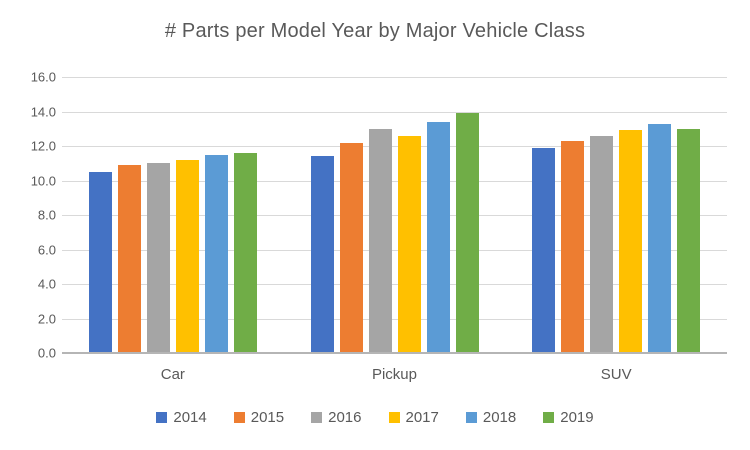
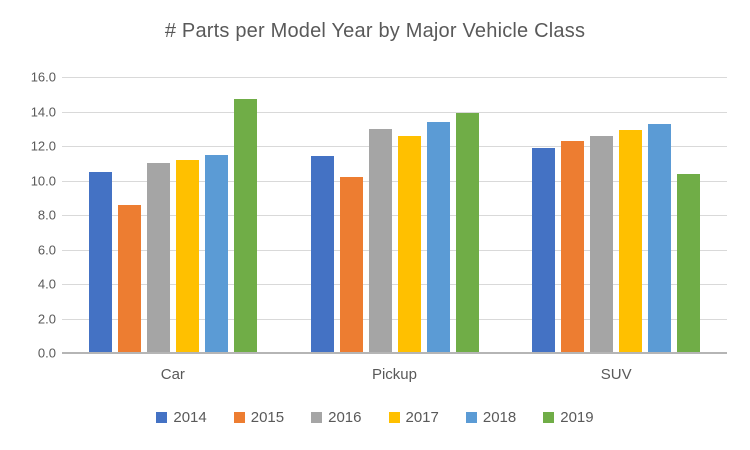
2015/Car: 10.9 -> 8.6
2019/Car: 11.6 -> 14.7
2015/Pickup: 12.2 -> 10.2
2019/SUV: 13.0 -> 10.4
